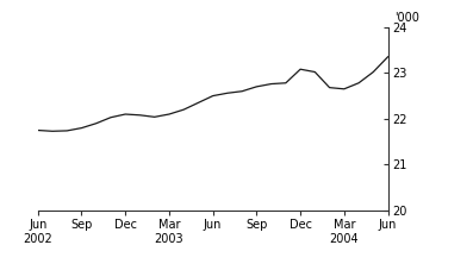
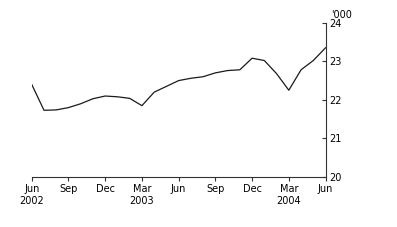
Jun 2002: 21.75 -> 22.40
Mar 2003: 22.10 -> 21.85
Mar 2004: 22.65 -> 22.25
